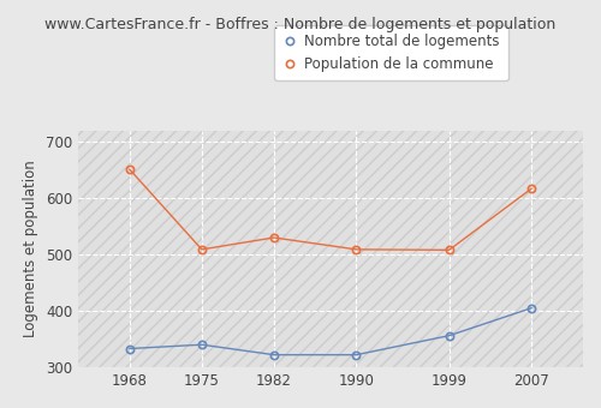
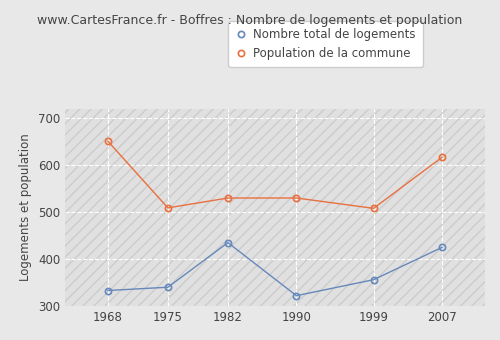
Nombre total de logements/1982: 322 -> 435
Population de la commune/1990: 509 -> 530
Nombre total de logements/2007: 405 -> 425
